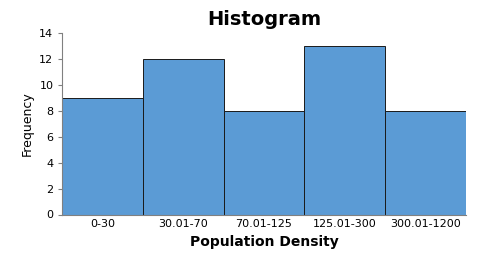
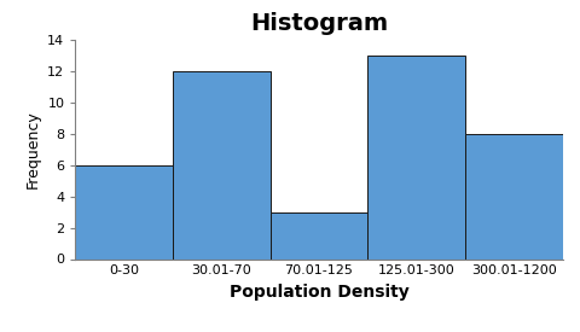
0-30: 9 -> 6
70.01-125: 8 -> 3
